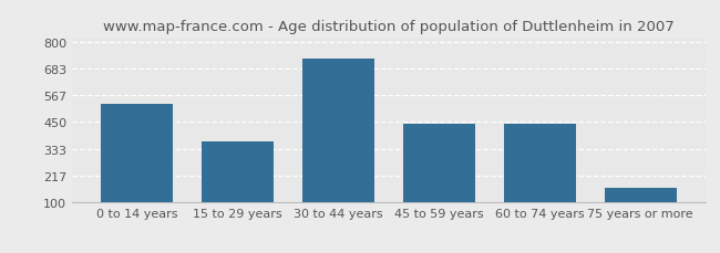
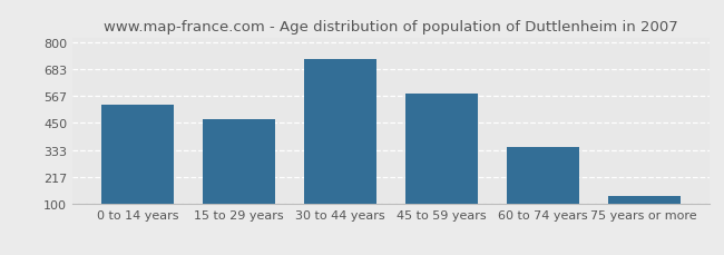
15 to 29 years: 365 -> 467
45 to 59 years: 440 -> 577
60 to 74 years: 440 -> 347
75 years or more: 165 -> 133
